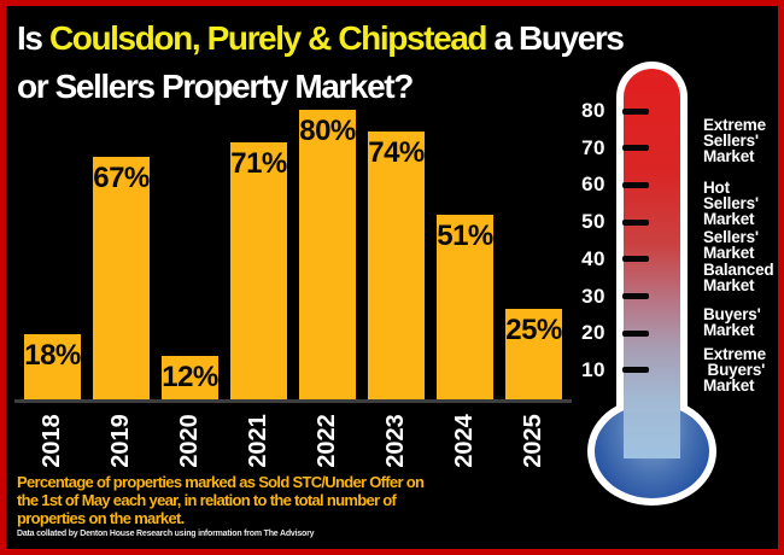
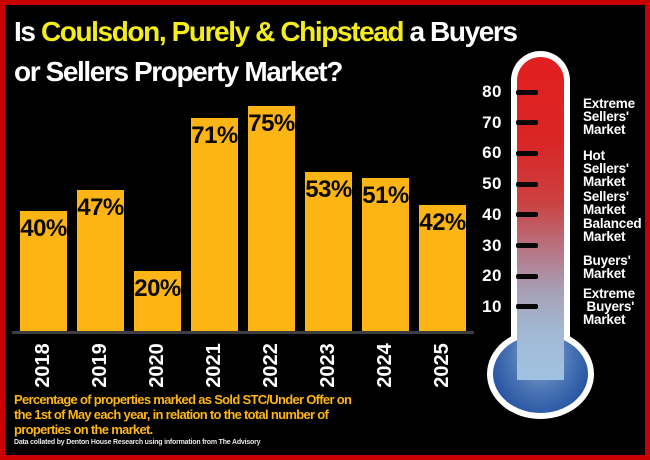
2018: 18% -> 40%
2019: 67% -> 47%
2020: 12% -> 20%
2022: 80% -> 75%
2023: 74% -> 53%
2025: 25% -> 42%
